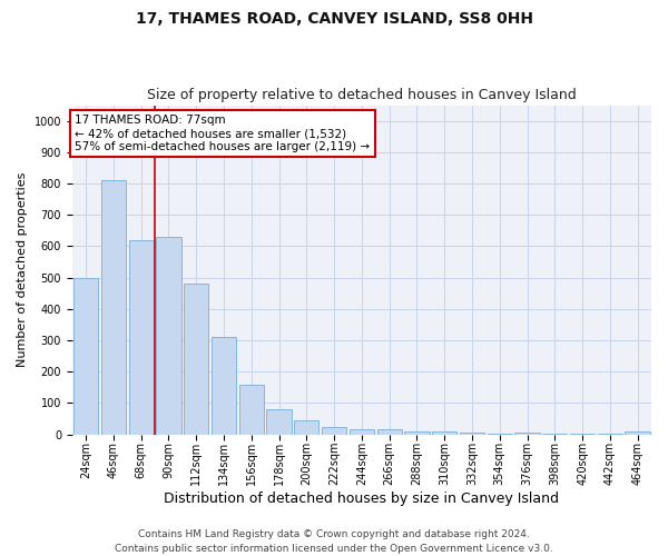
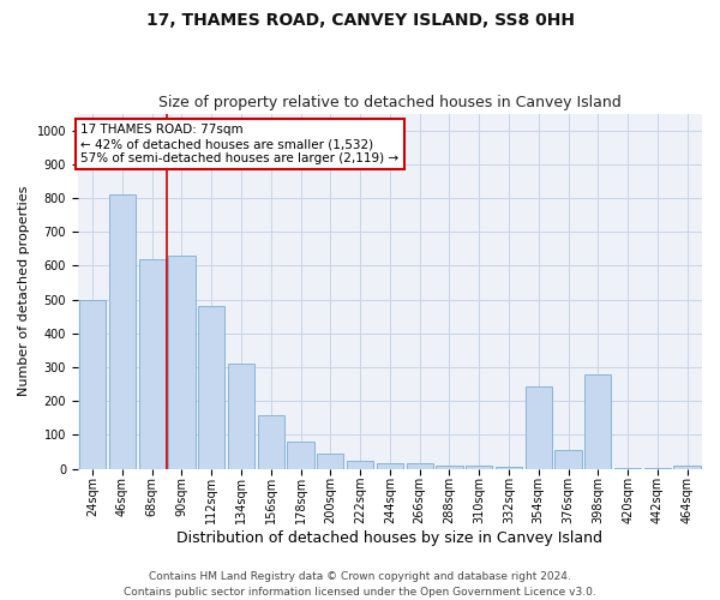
354sqm: 1 -> 245
376sqm: 5 -> 55
398sqm: 1 -> 280
